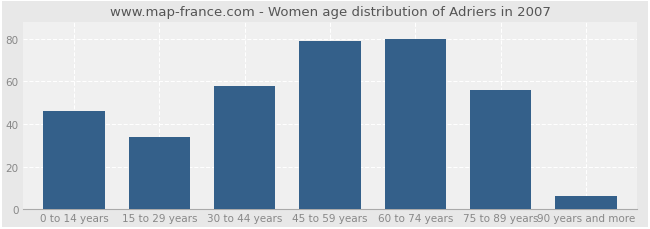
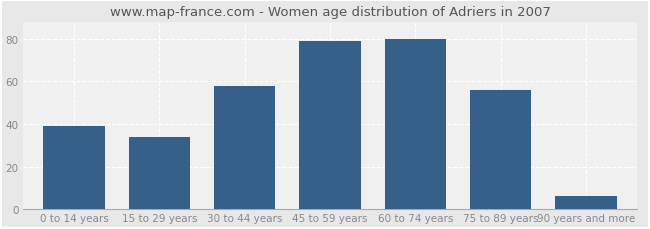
0 to 14 years: 46 -> 39
